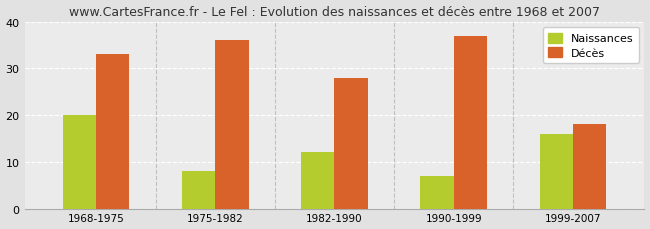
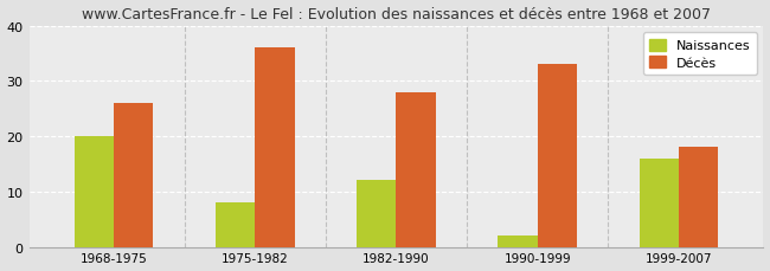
Décès/1968-1975: 33 -> 26
Naissances/1990-1999: 7 -> 2
Décès/1990-1999: 37 -> 33
